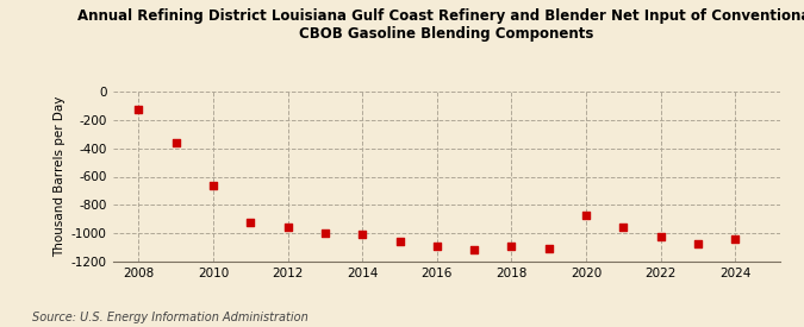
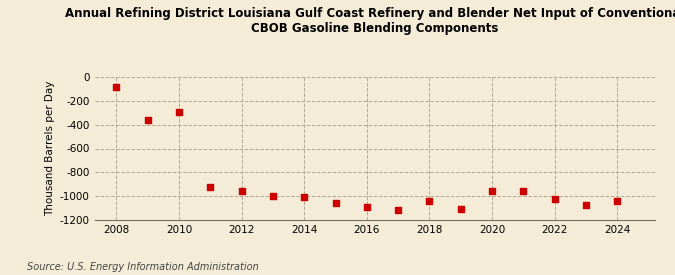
2008: -130 -> -80
2010: -660 -> -290
2018: -1090 -> -1040
2020: -870 -> -960
